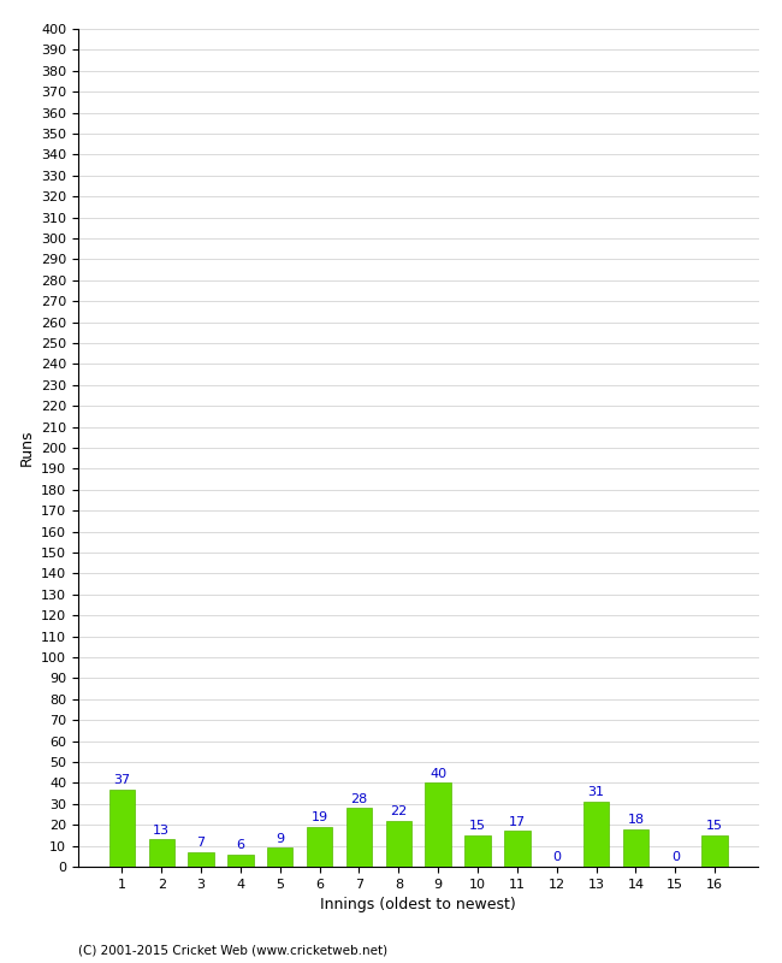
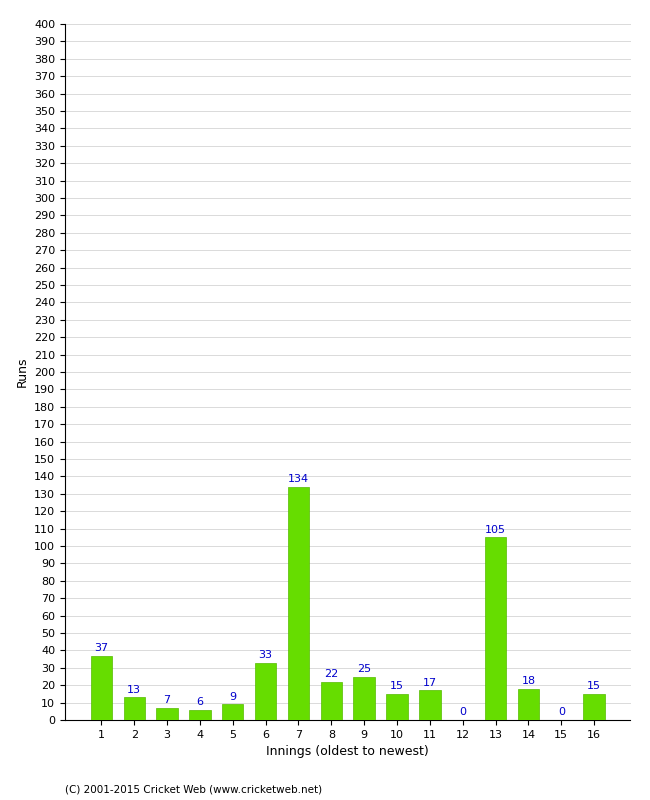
6: 19 -> 33
7: 28 -> 134
9: 40 -> 25
13: 31 -> 105
